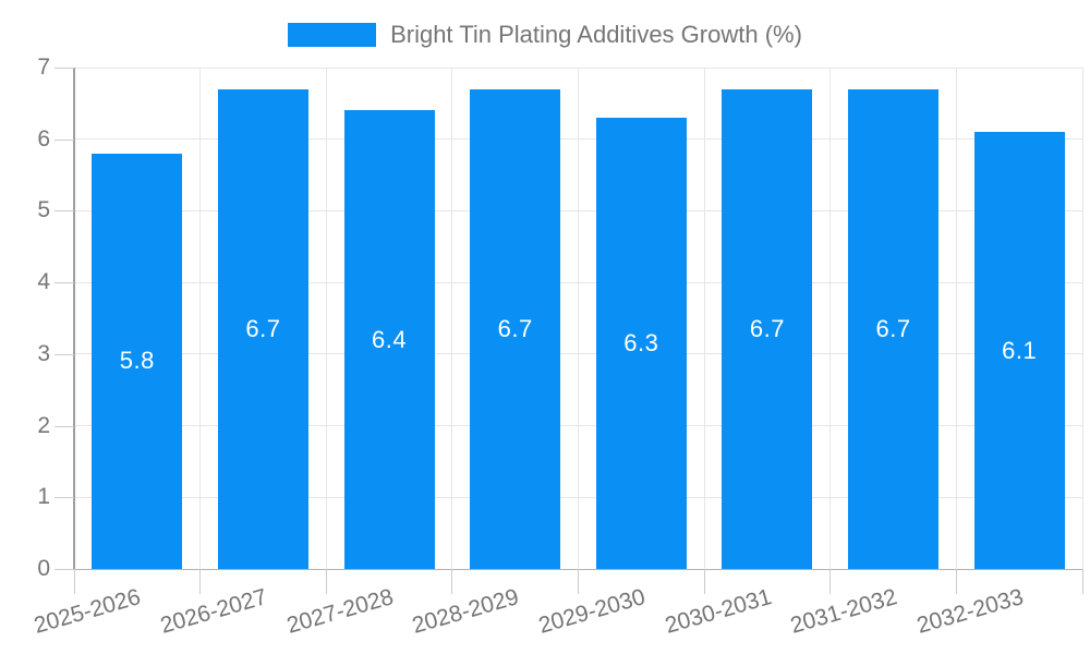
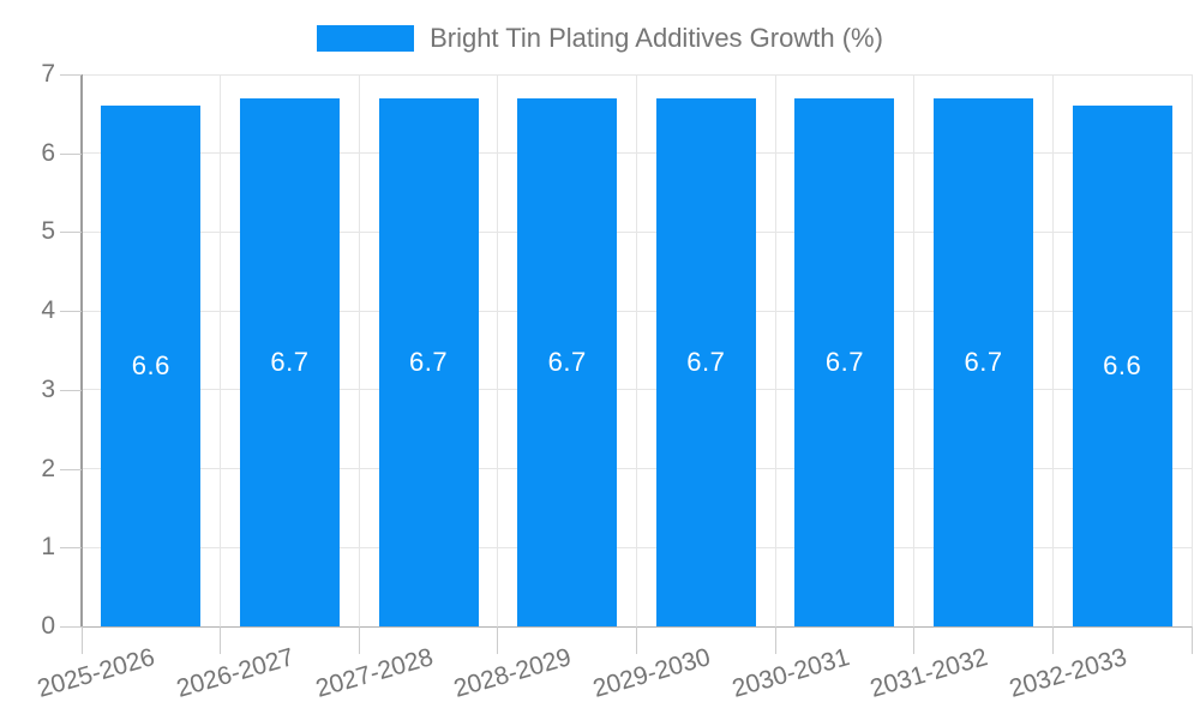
2025-2026: 5.8 -> 6.6
2027-2028: 6.4 -> 6.7
2029-2030: 6.3 -> 6.7
2032-2033: 6.1 -> 6.6
